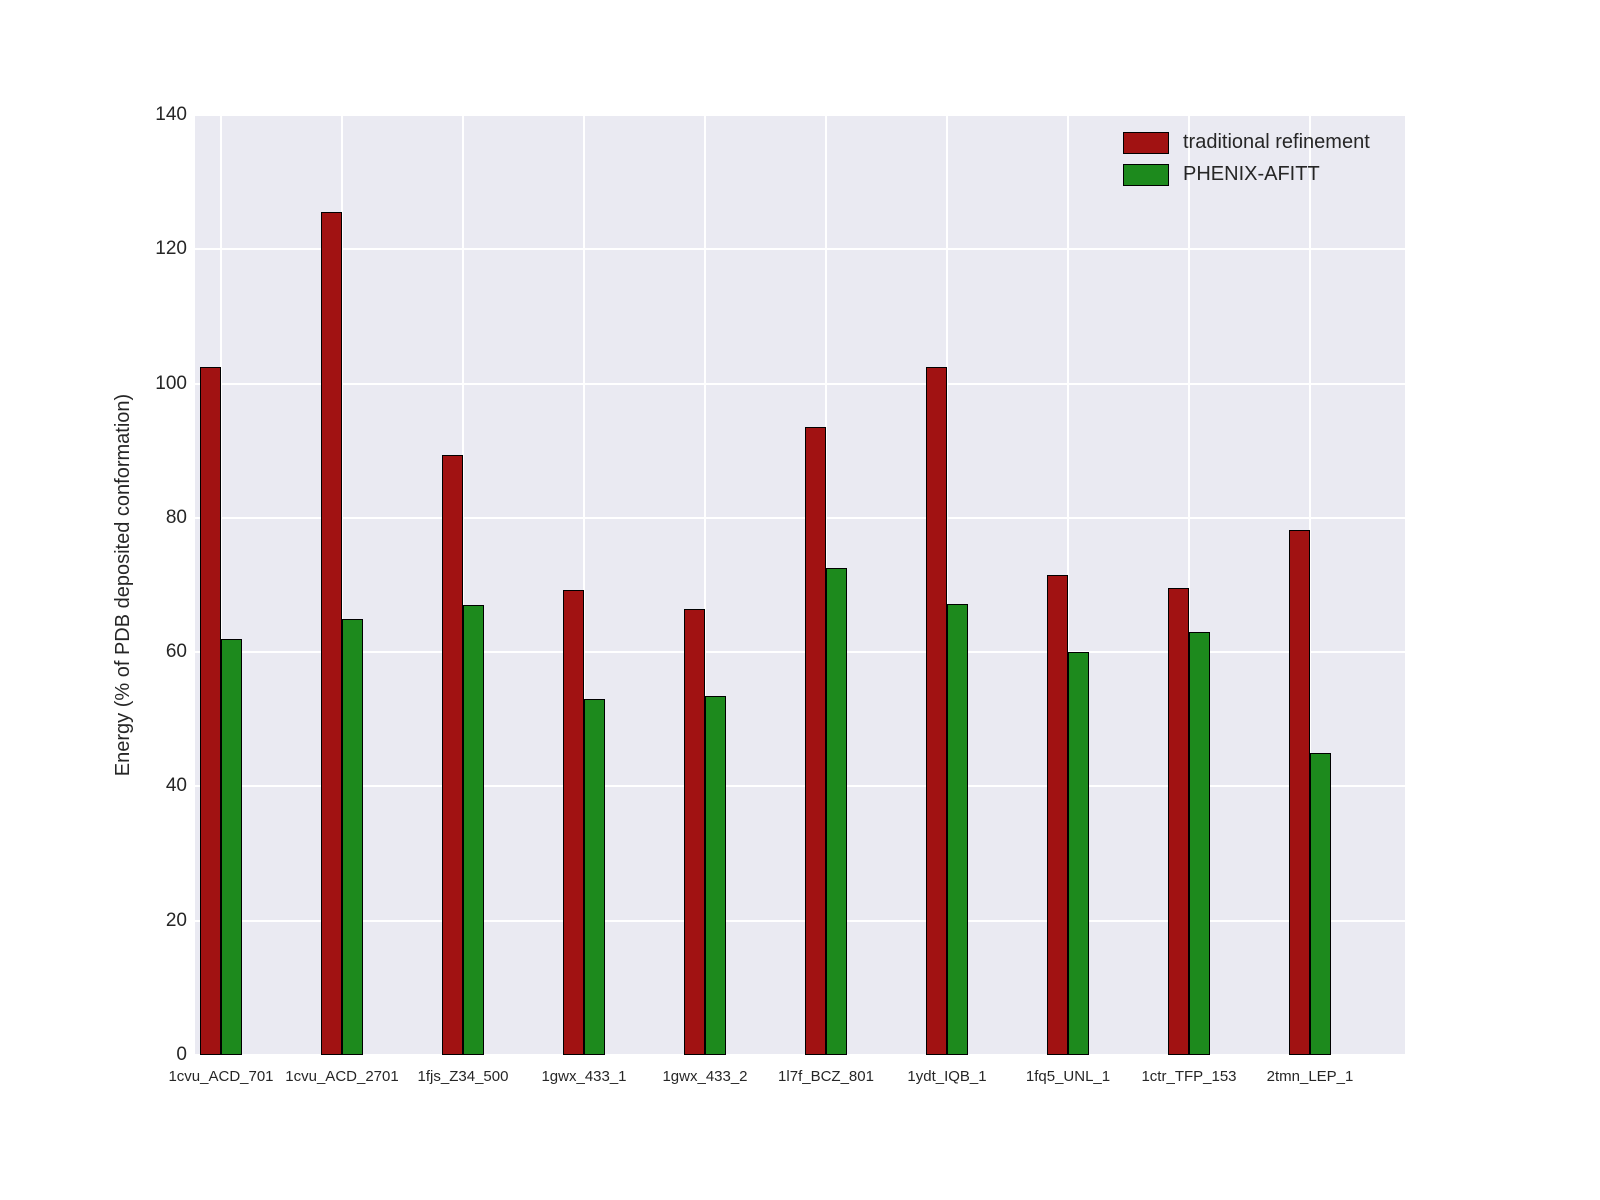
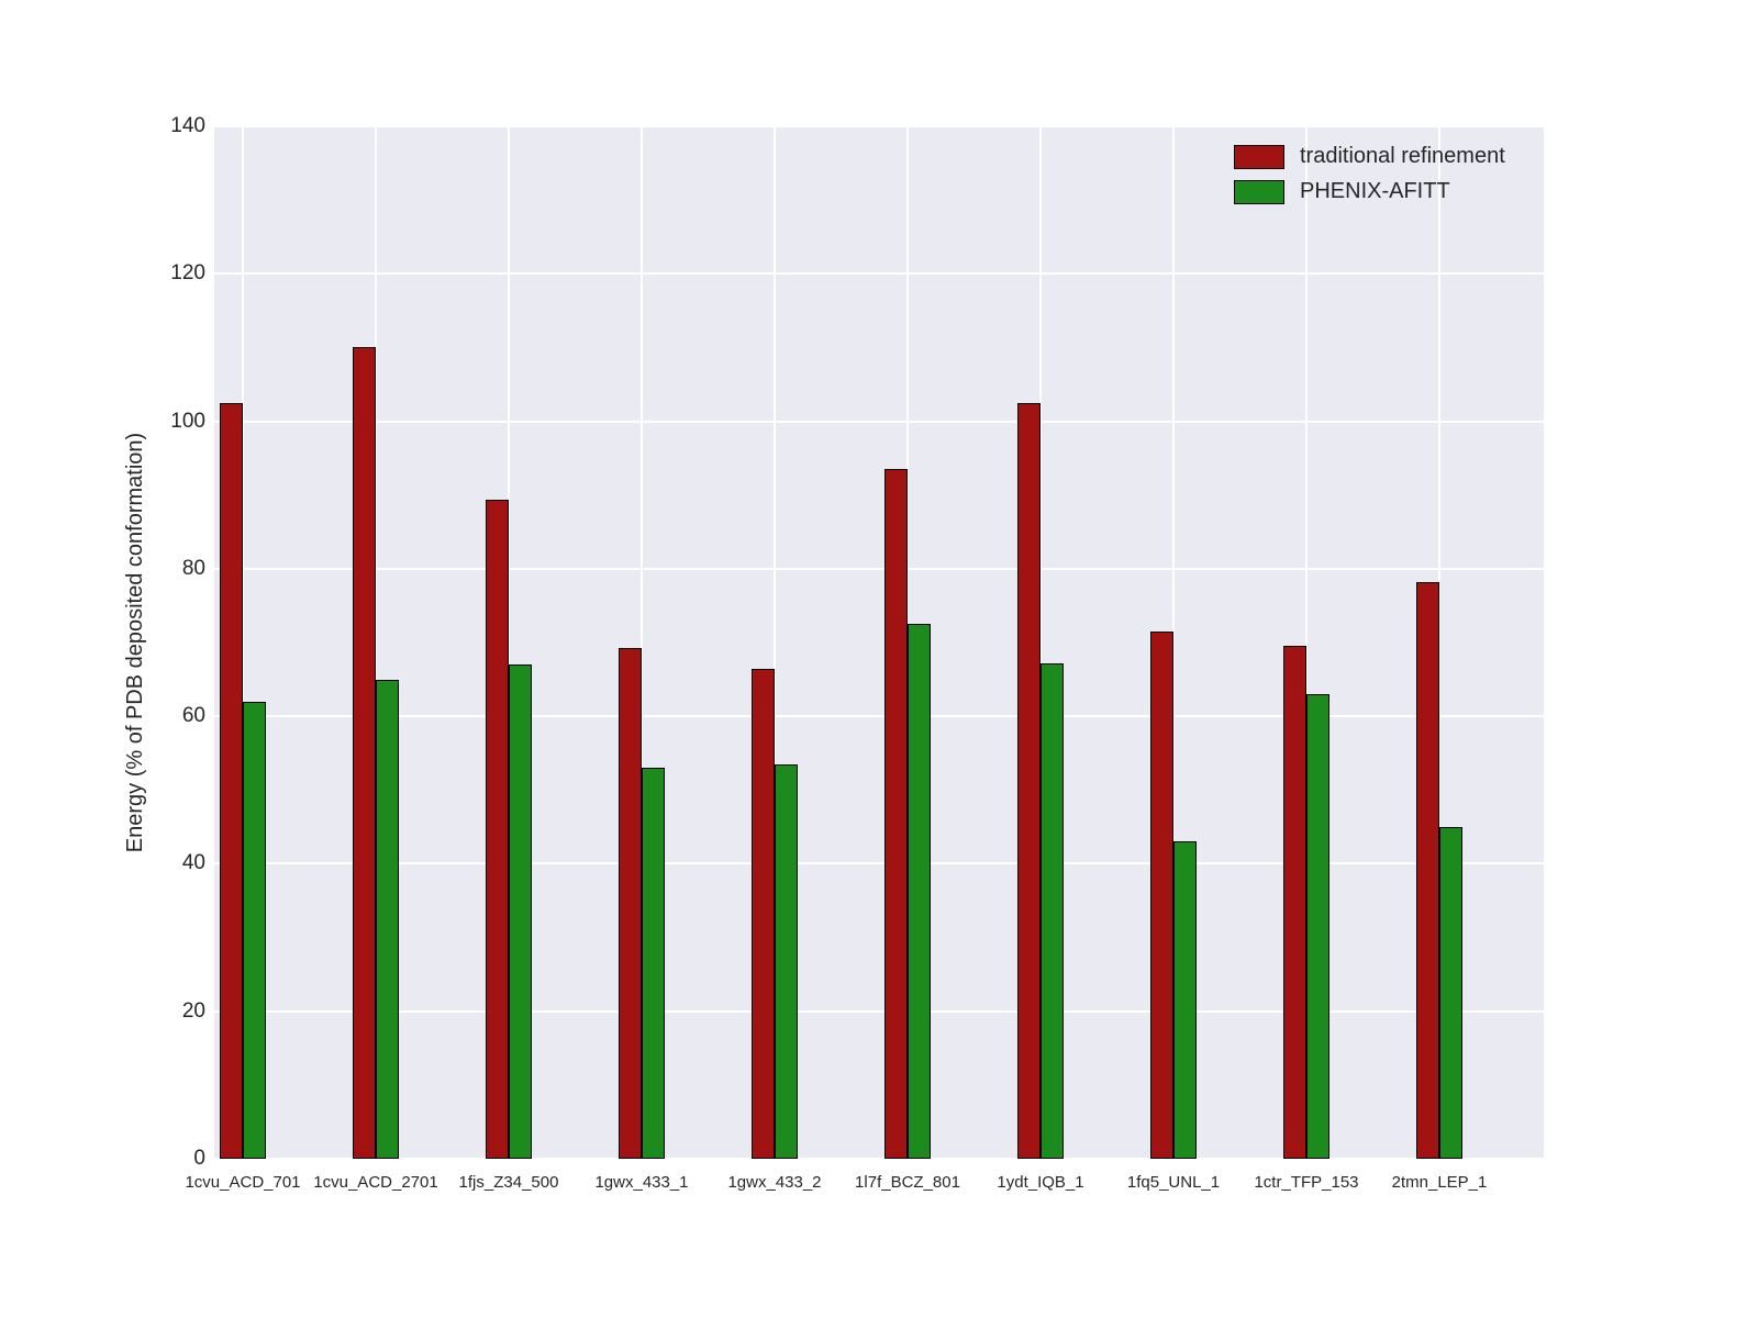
traditional refinement/1cvu_ACD_2701: 126 -> 110
PHENIX-AFITT/1fq5_UNL_1: 60 -> 43
